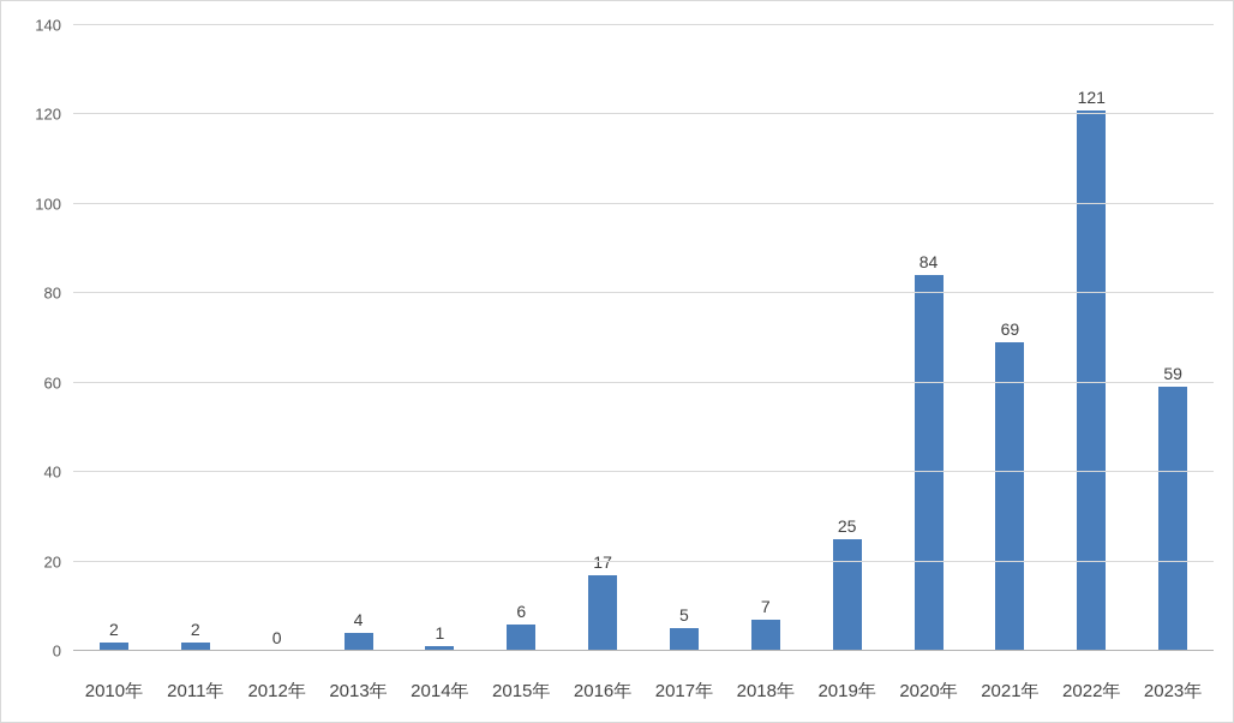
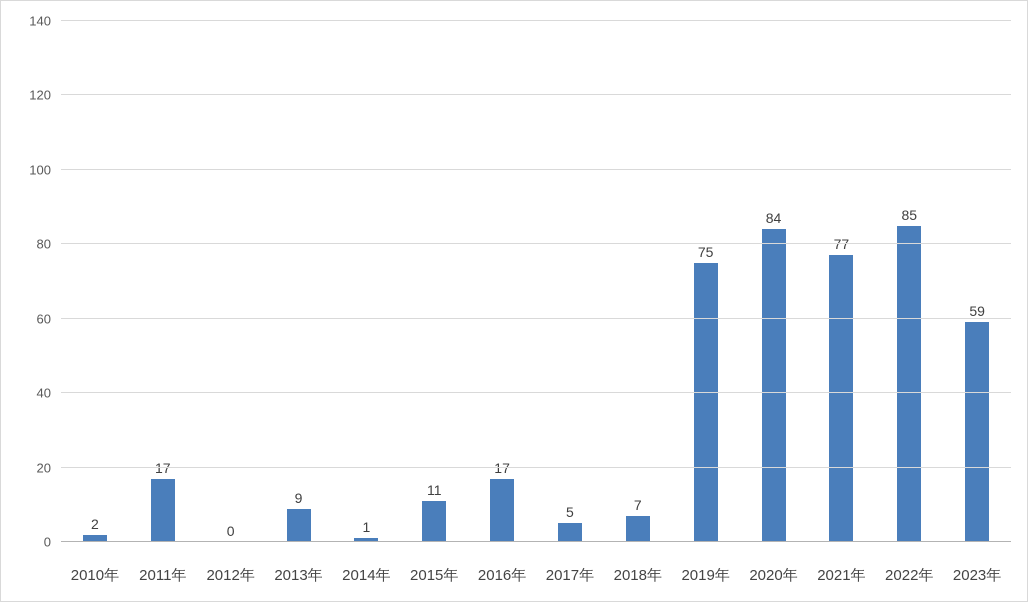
2011年: 2 -> 17
2013年: 4 -> 9
2015年: 6 -> 11
2019年: 25 -> 75
2021年: 69 -> 77
2022年: 121 -> 85
